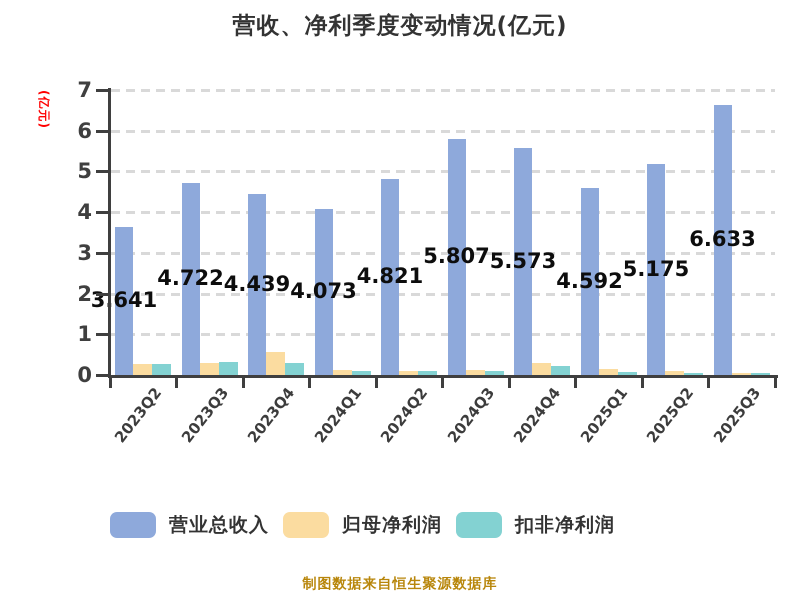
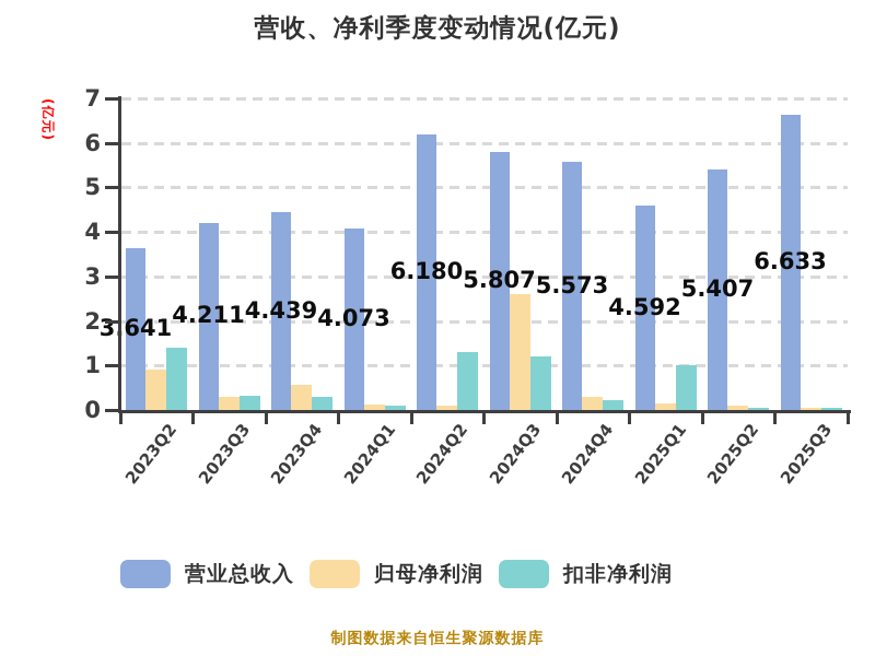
归母净利润/2023Q2: 0.3 -> 0.9
扣非净利润/2023Q2: 0.3 -> 1.4
营业总收入/2023Q3: 4.722 -> 4.211
营业总收入/2024Q2: 4.821 -> 6.180
扣非净利润/2024Q2: 0.1 -> 1.3
归母净利润/2024Q3: 0.1 -> 2.6
扣非净利润/2024Q3: 0.1 -> 1.2
扣非净利润/2025Q1: 0.1 -> 1.0
营业总收入/2025Q2: 5.175 -> 5.407
